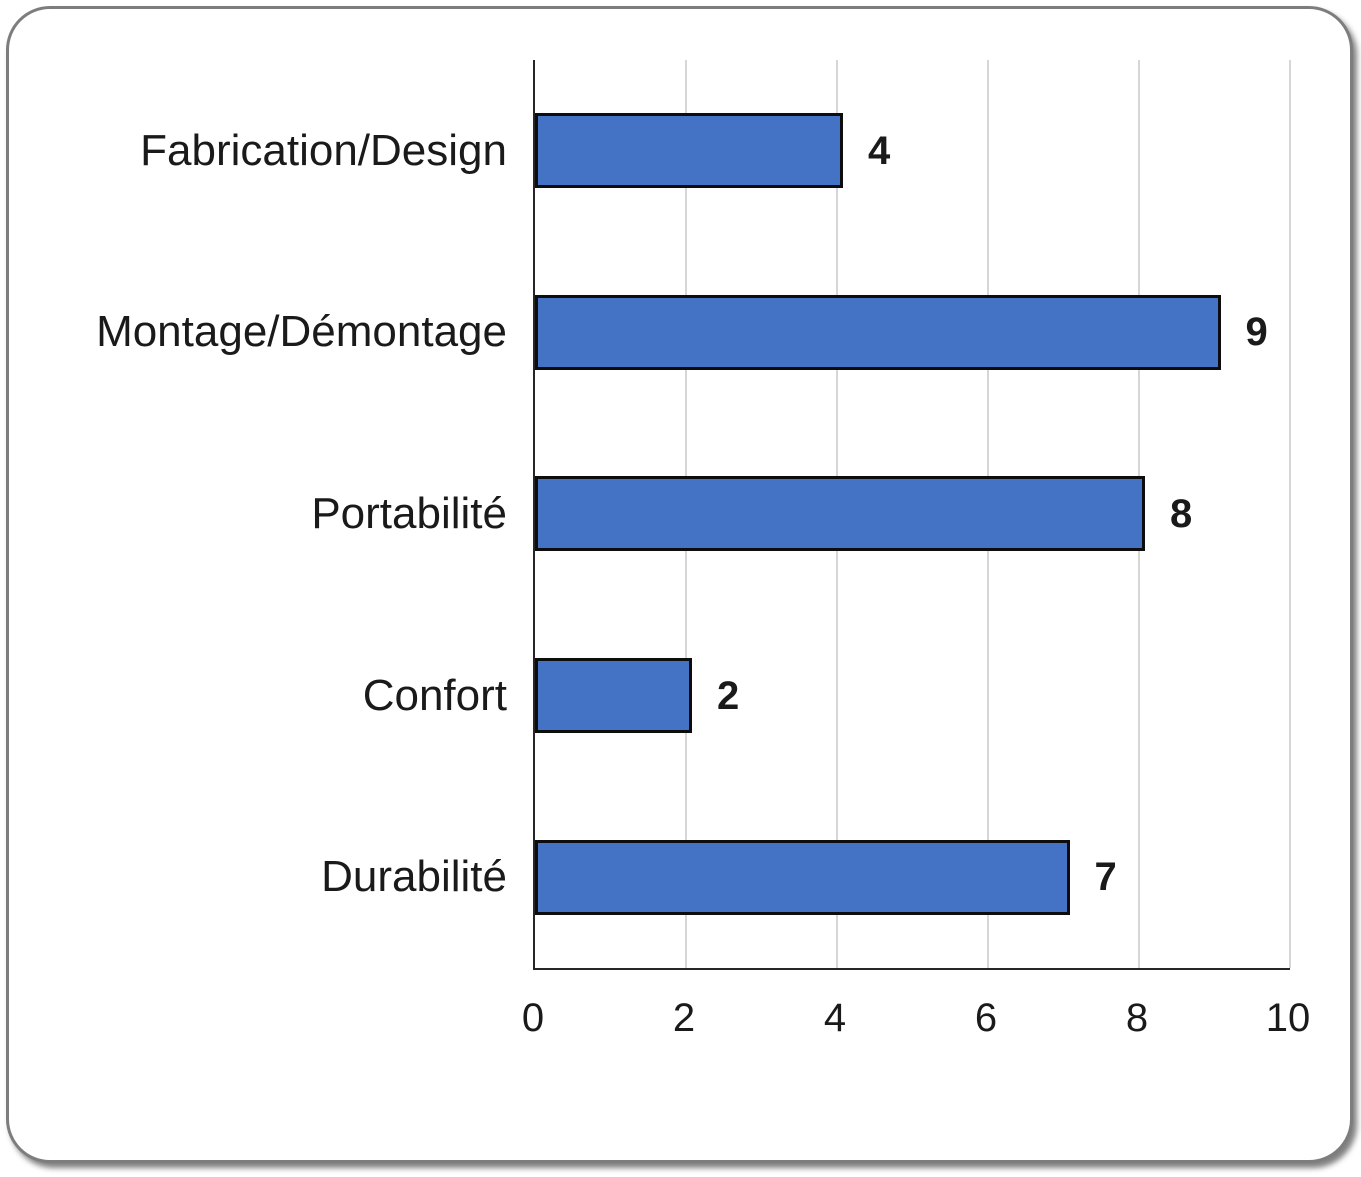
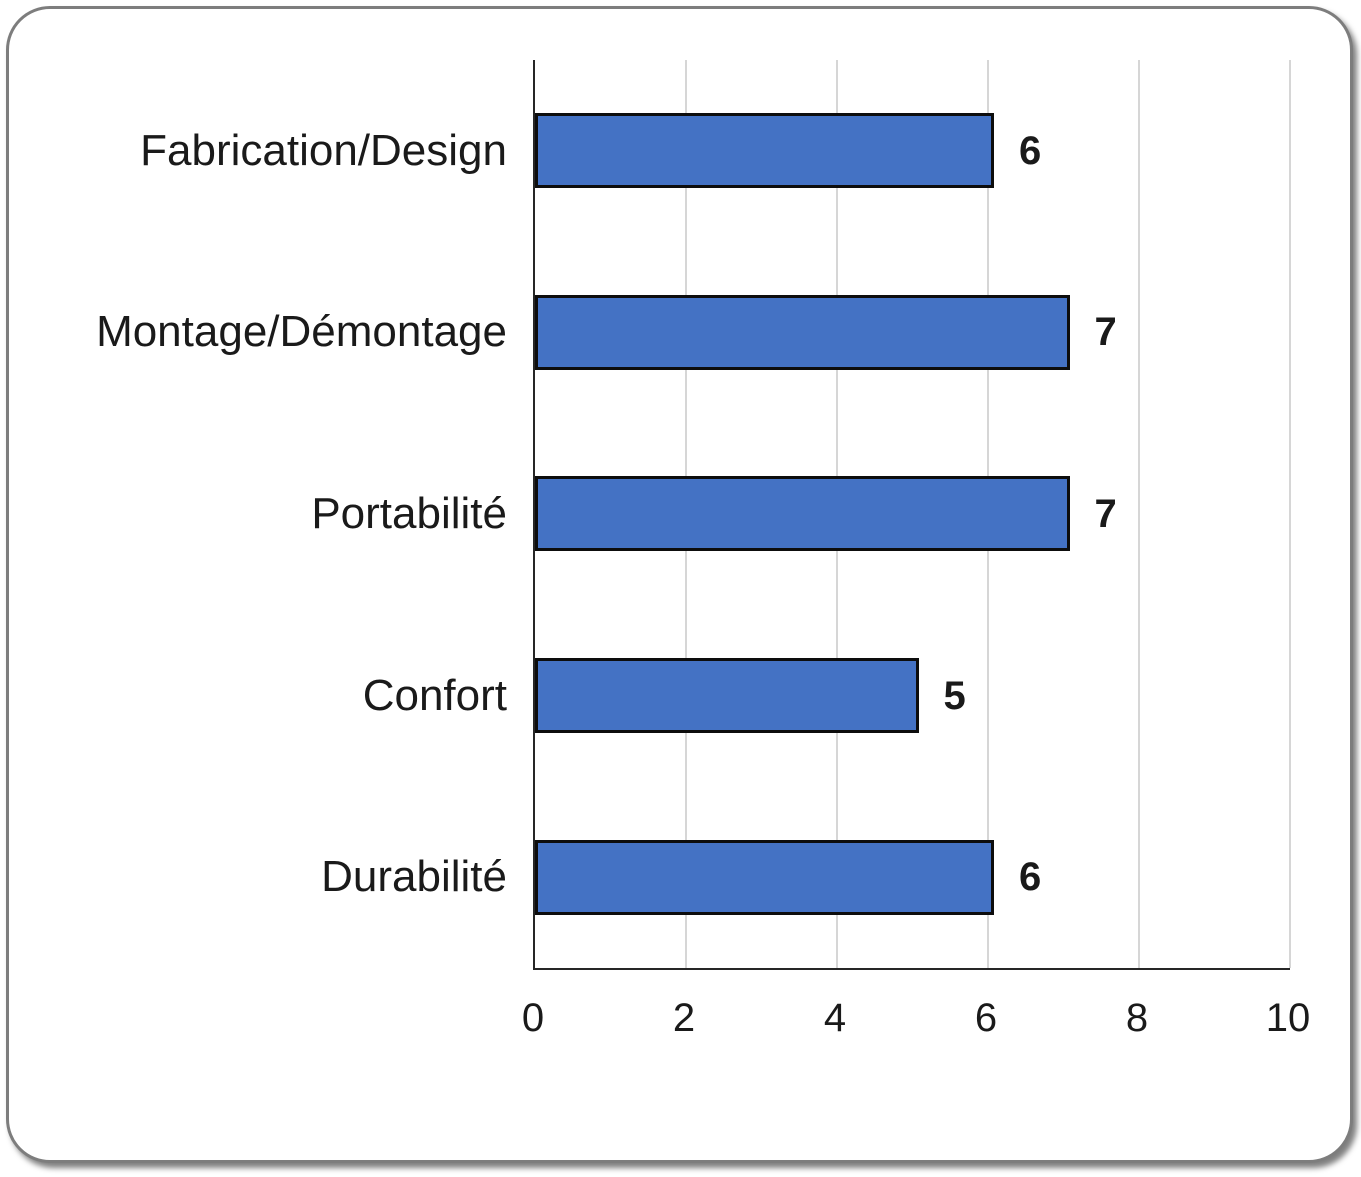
Fabrication/Design: 4 -> 6
Montage/Démontage: 9 -> 7
Portabilité: 8 -> 7
Confort: 2 -> 5
Durabilité: 7 -> 6
